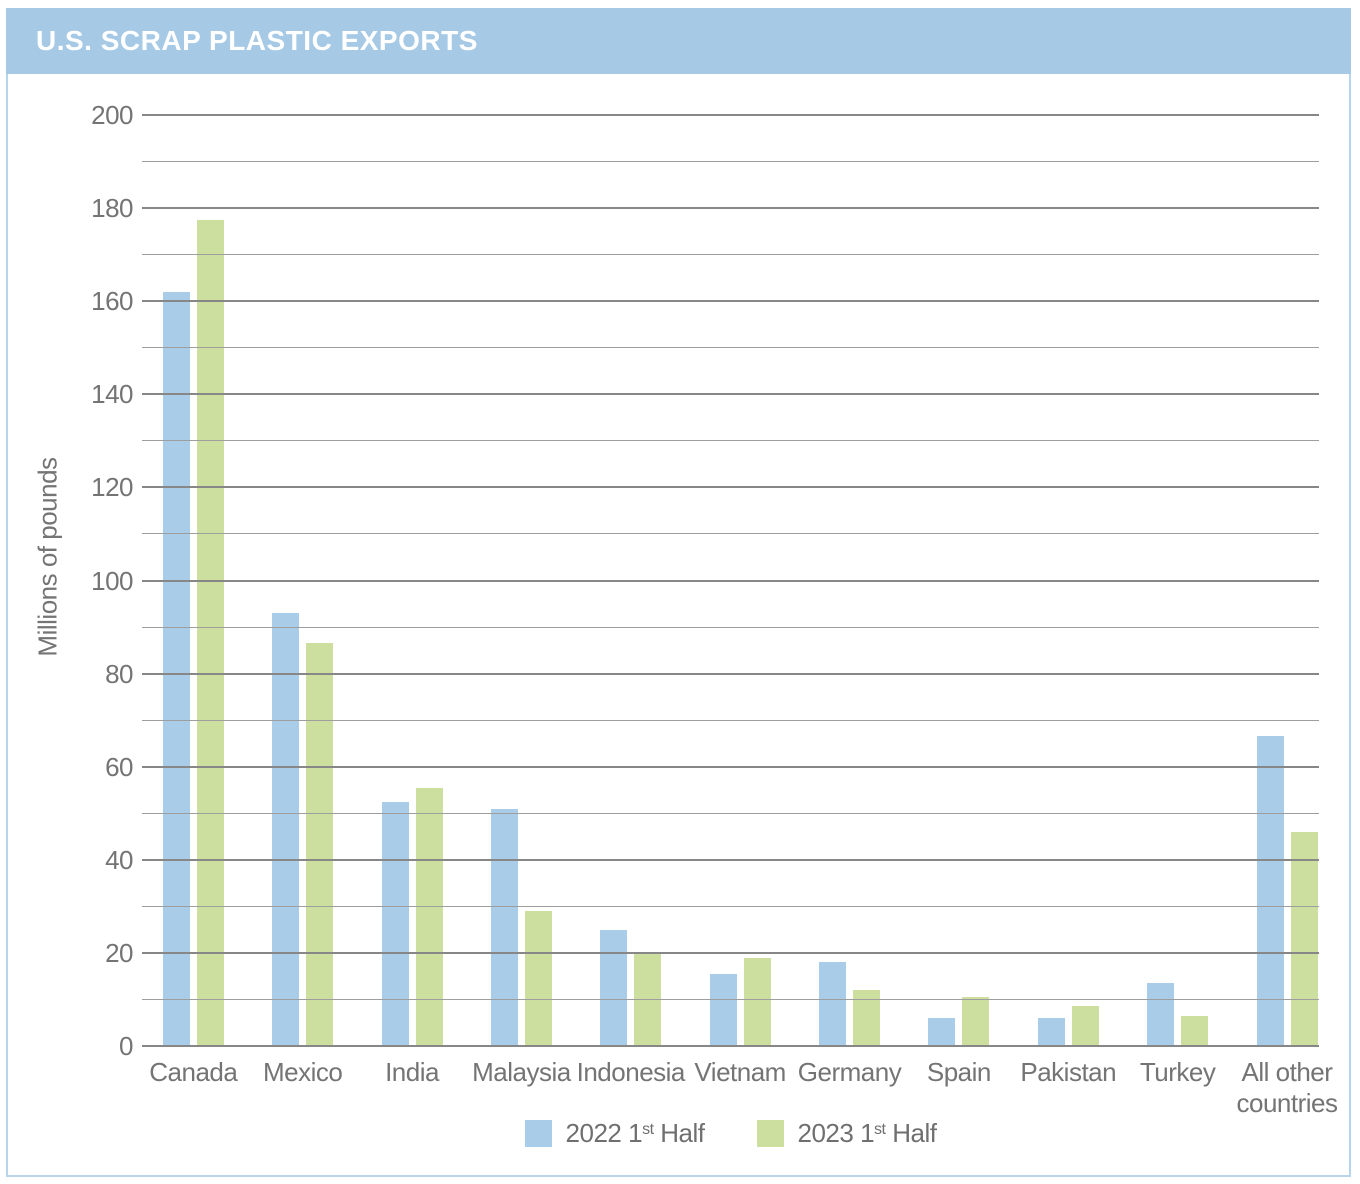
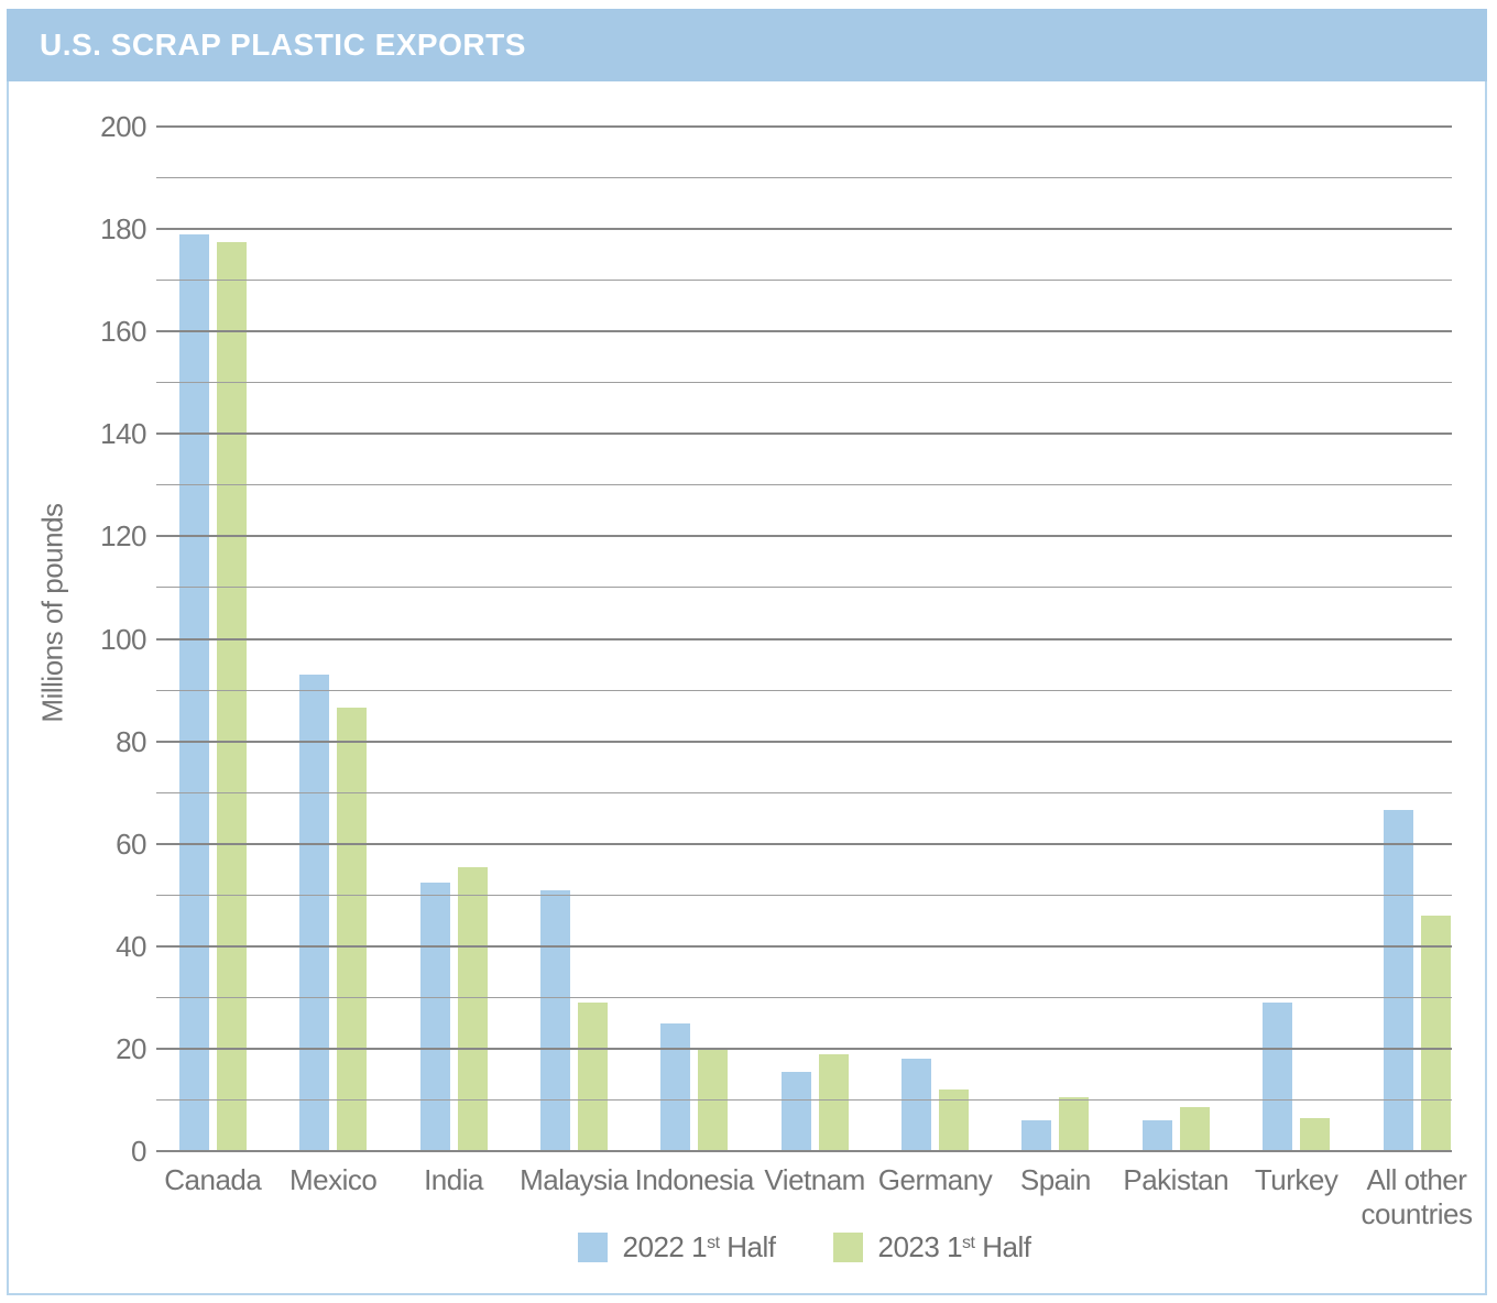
2022 1st Half/Canada: 162 -> 179
2022 1st Half/Turkey: 14 -> 29
